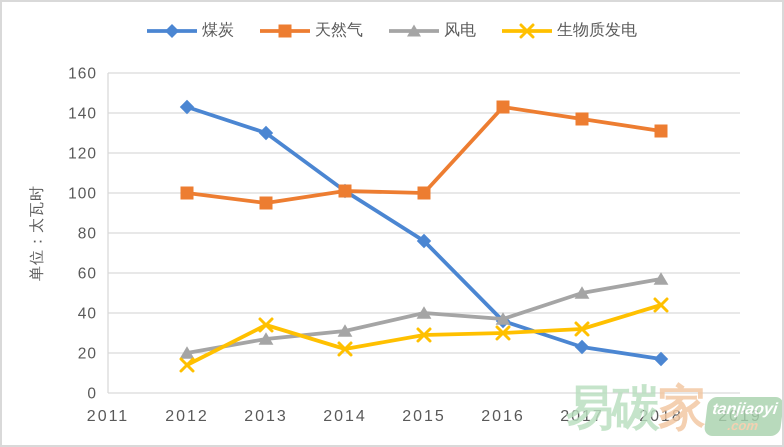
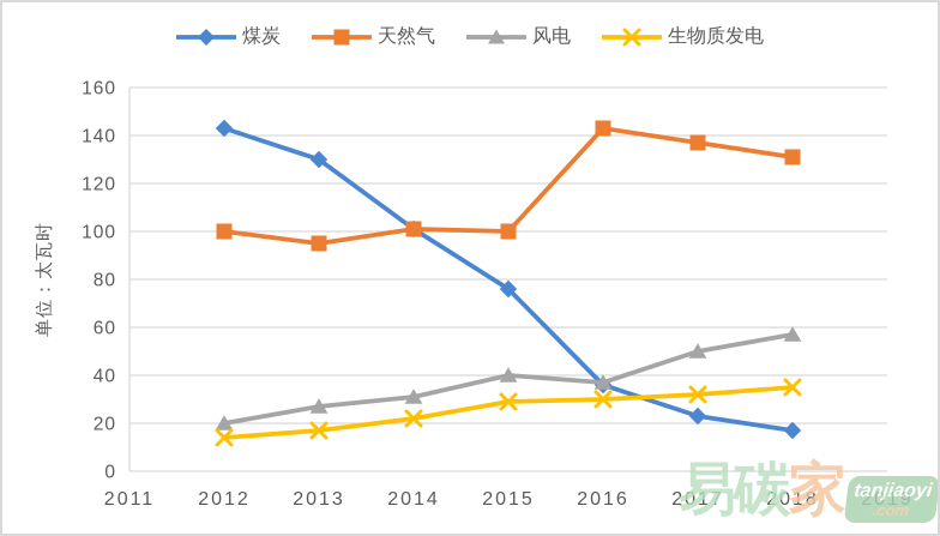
生物质发电/2013: 34 -> 17
生物质发电/2018: 44 -> 35
